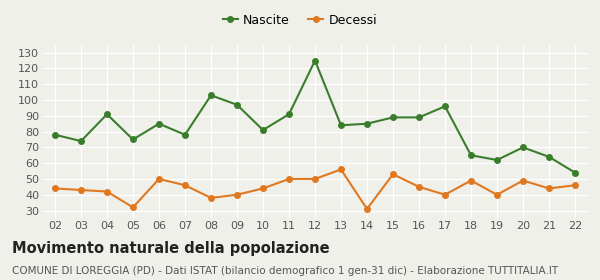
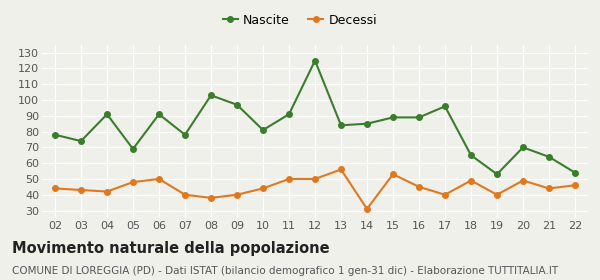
Nascite/05: 75 -> 69
Decessi/05: 32 -> 48
Nascite/06: 85 -> 91
Decessi/07: 46 -> 40
Nascite/19: 62 -> 53
